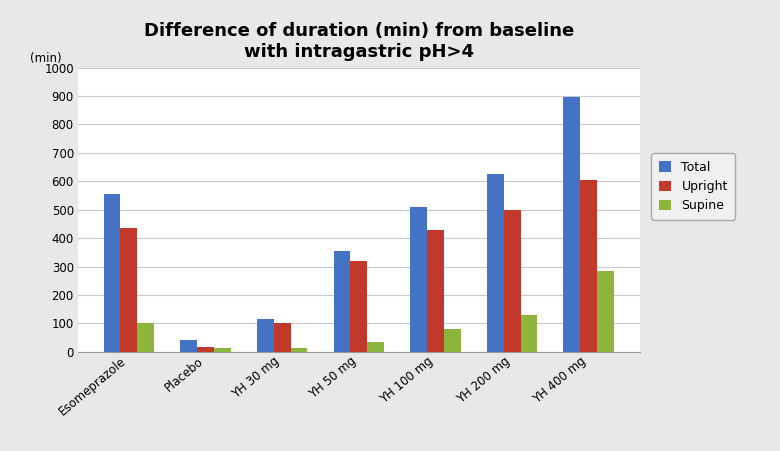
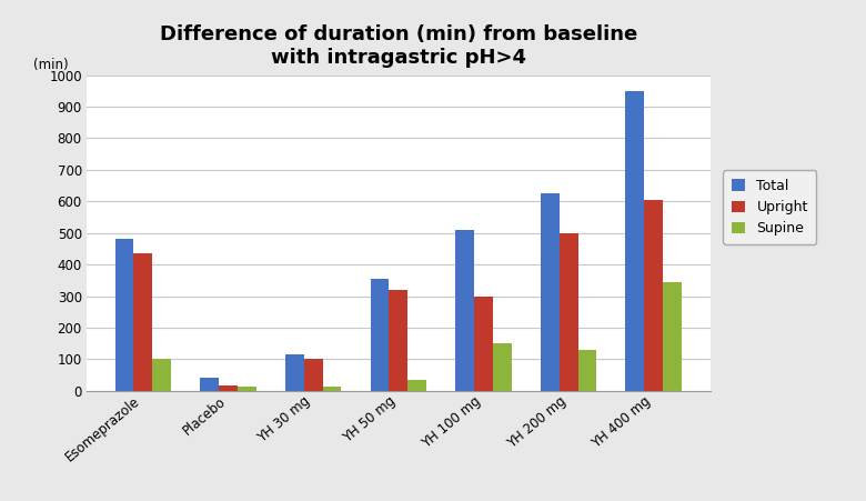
Total/Esomeprazole: 555 -> 480
Upright/YH 100 mg: 428 -> 300
Supine/YH 100 mg: 80 -> 150
Total/YH 400 mg: 895 -> 950
Supine/YH 400 mg: 285 -> 345
